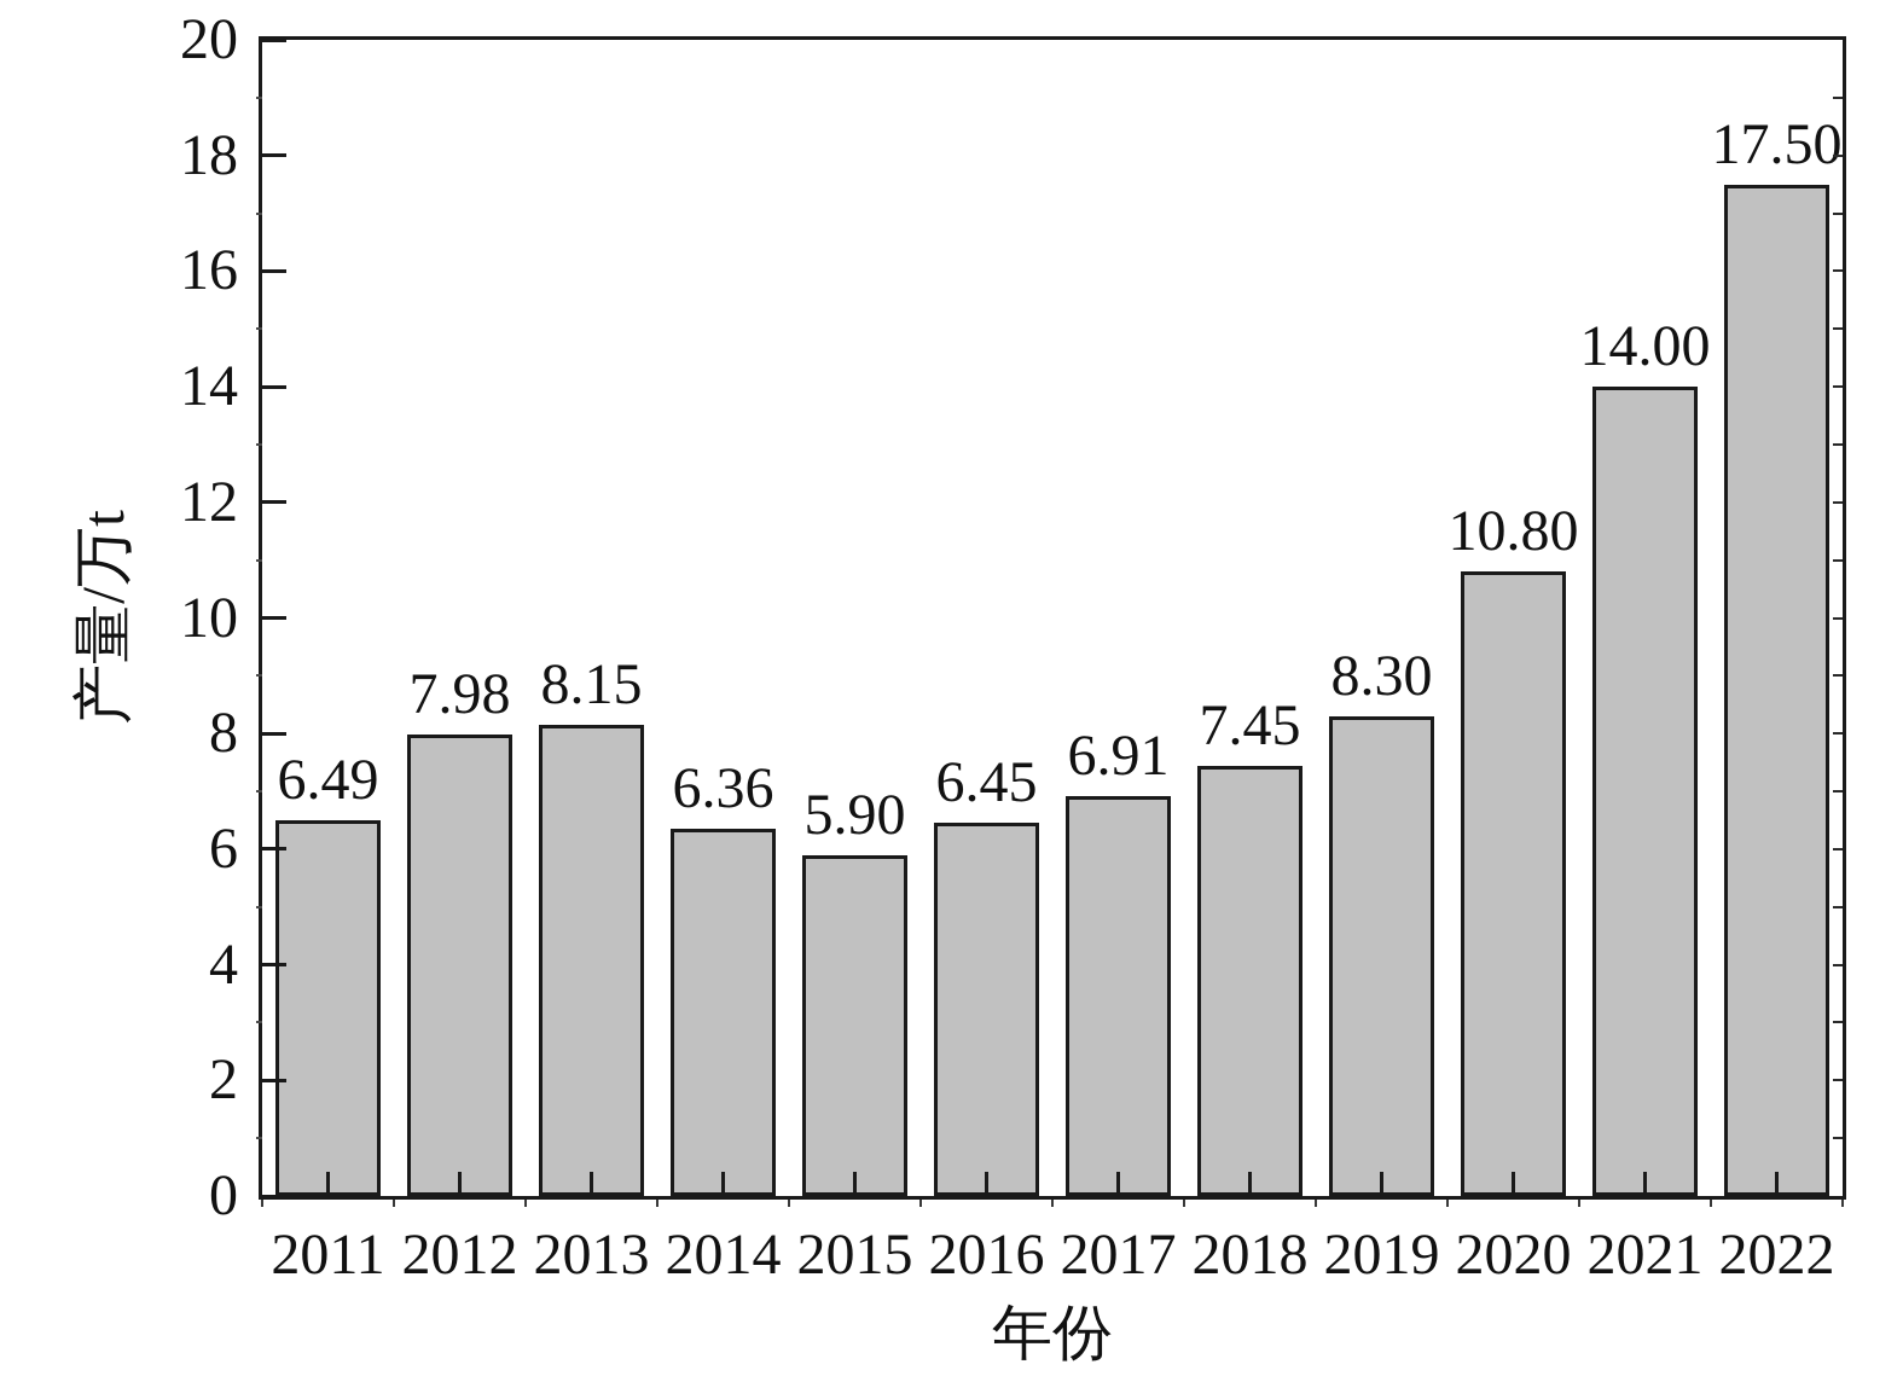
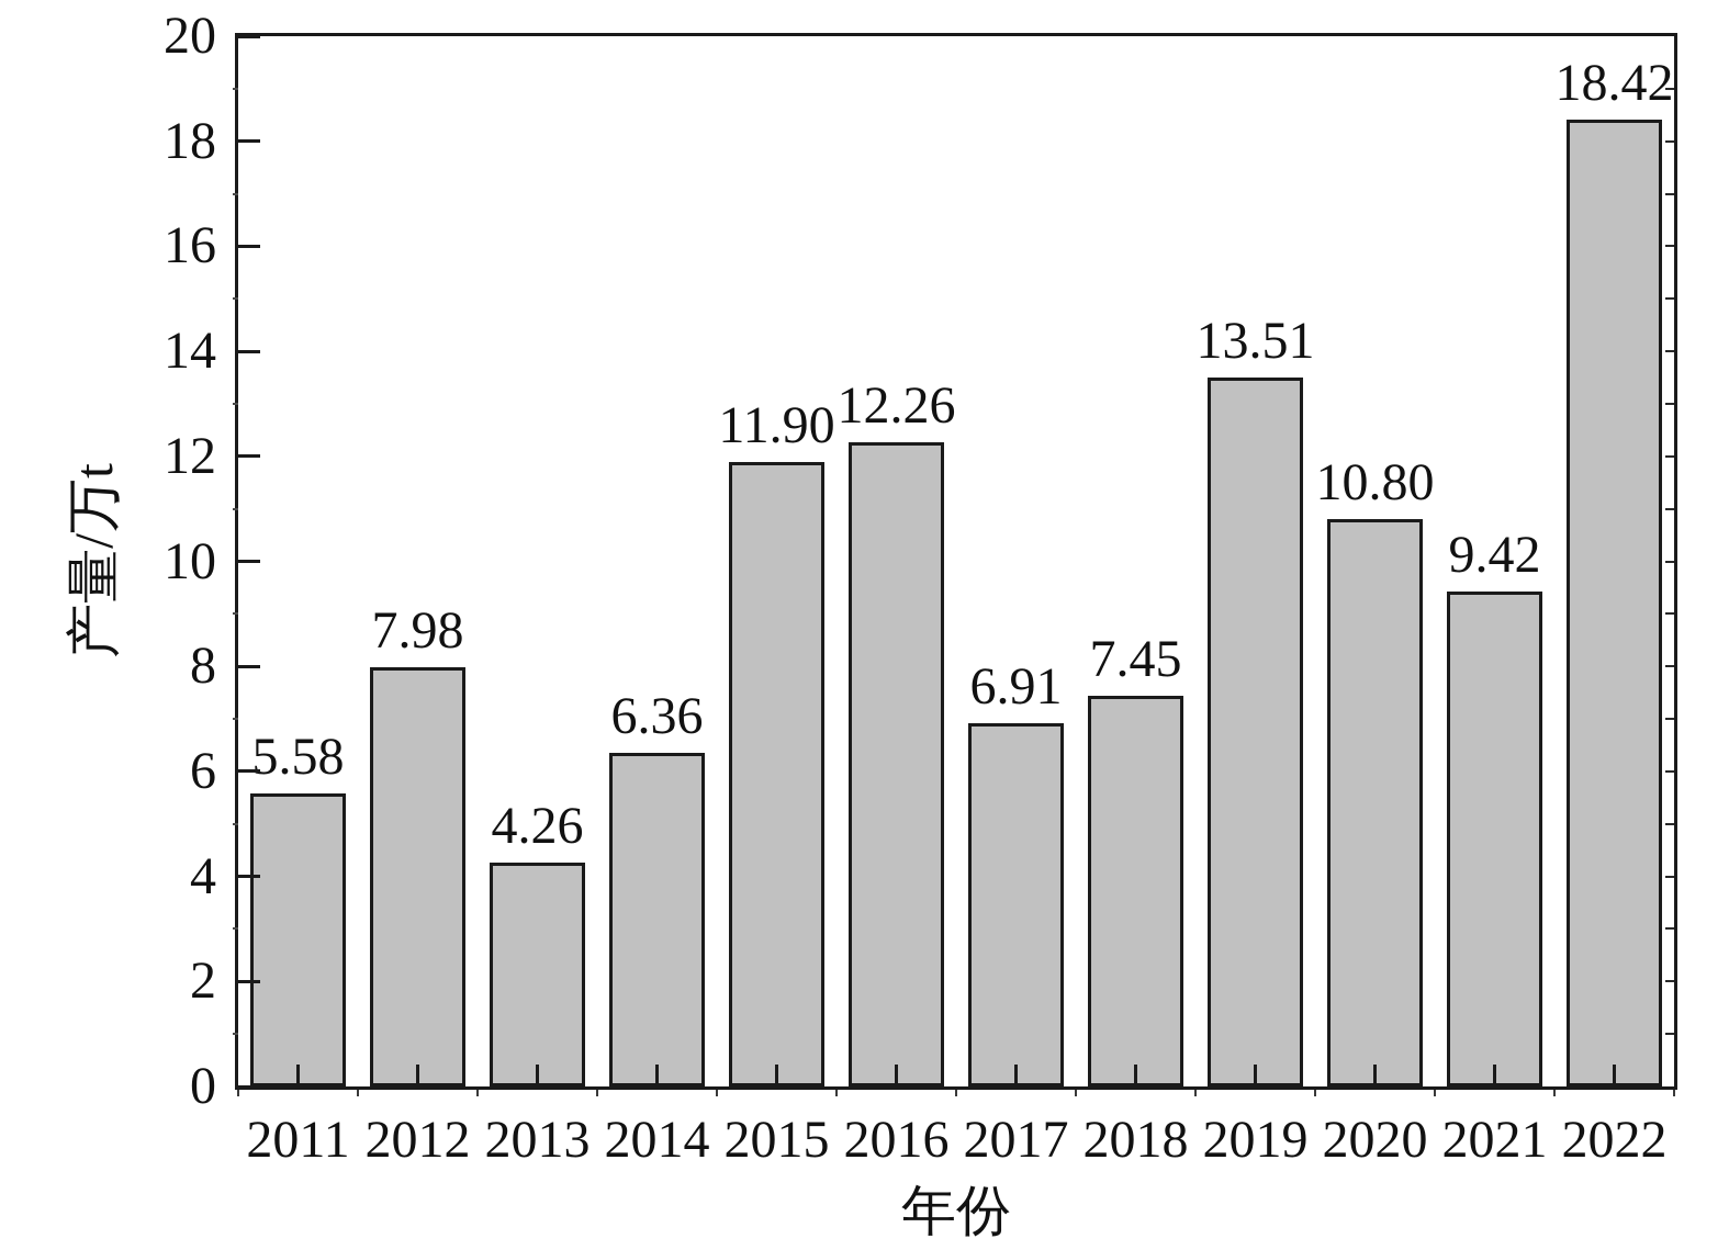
2011: 6.49 -> 5.58
2013: 8.15 -> 4.26
2015: 5.90 -> 11.90
2016: 6.45 -> 12.26
2019: 8.30 -> 13.51
2021: 14.00 -> 9.42
2022: 17.50 -> 18.42
